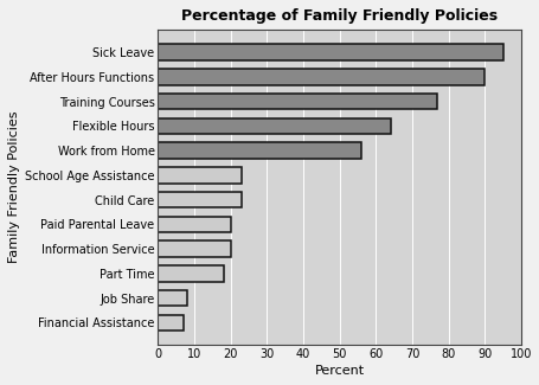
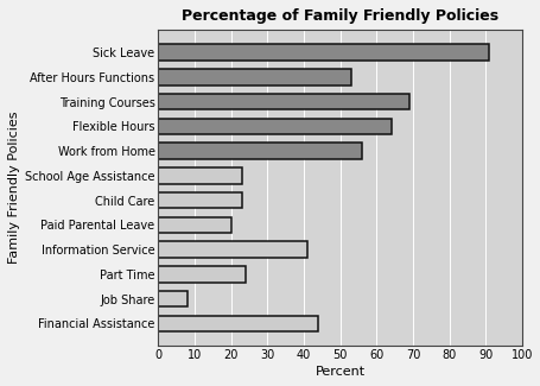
Sick Leave: 95 -> 91
After Hours Functions: 90 -> 53
Training Courses: 77 -> 69
Information Service: 20 -> 41
Part Time: 18 -> 24
Financial Assistance: 7 -> 44
